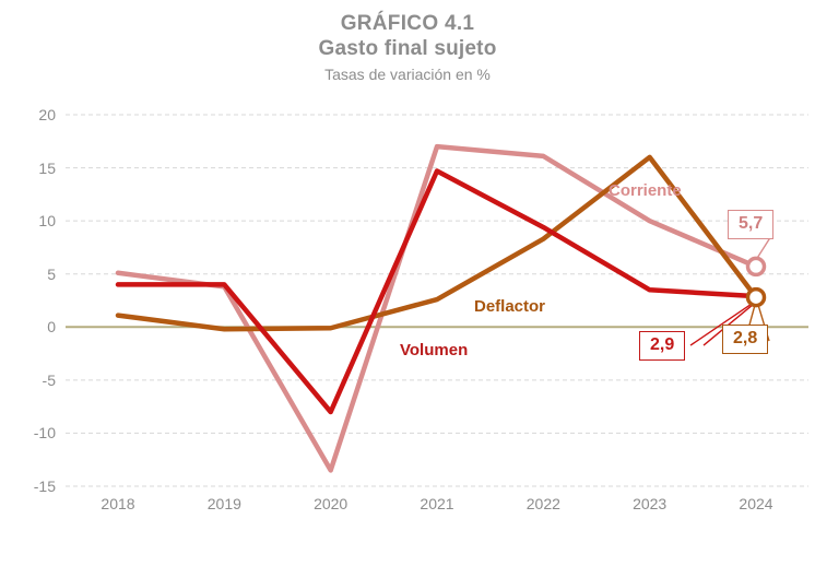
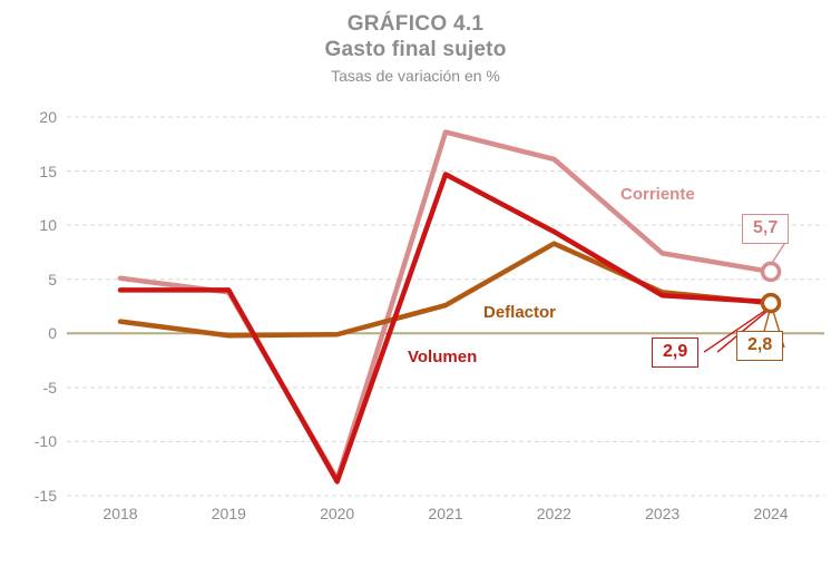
Volumen/2020: -8 -> -14
Corriente/2021: 17 -> 19
Corriente/2023: 10 -> 7
Deflactor/2023: 16 -> 4
